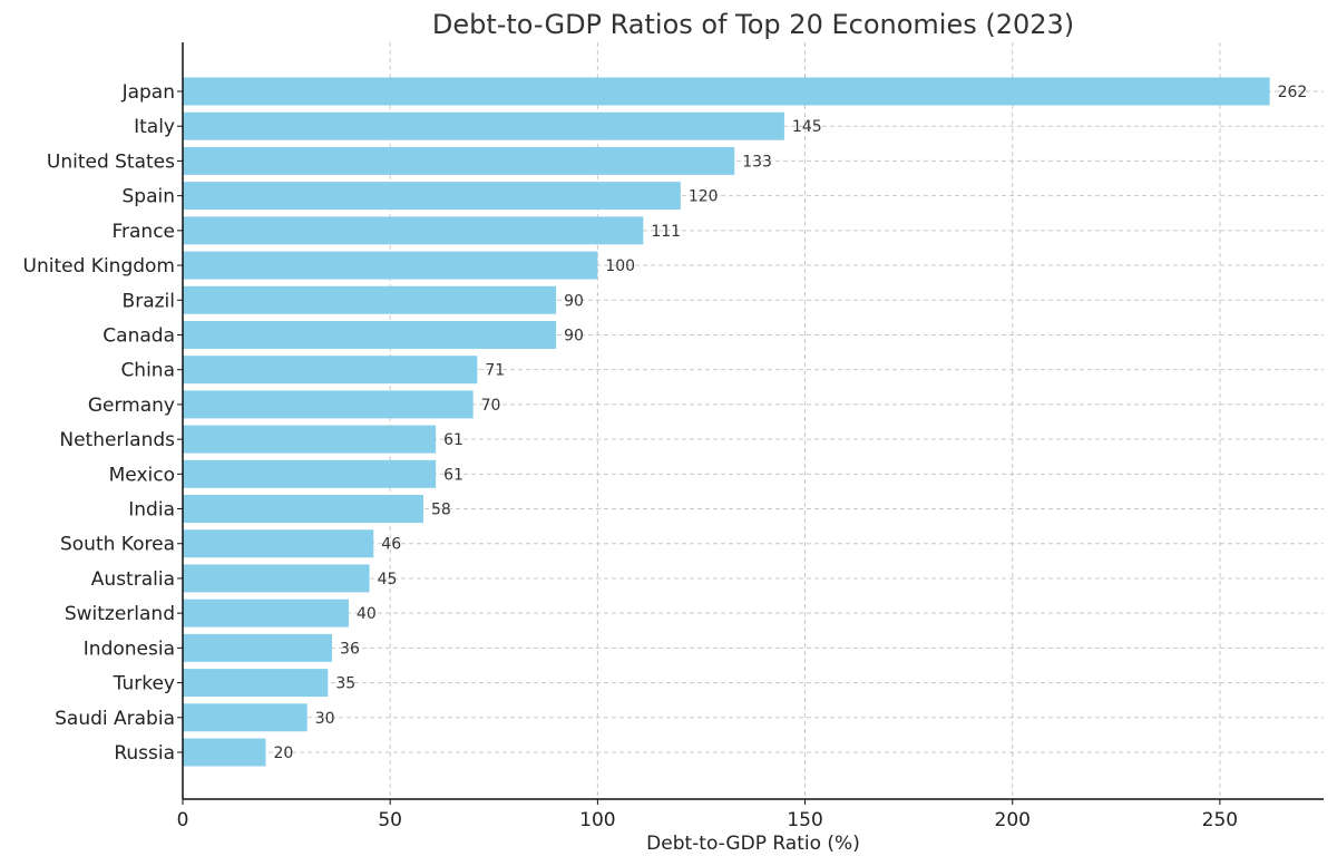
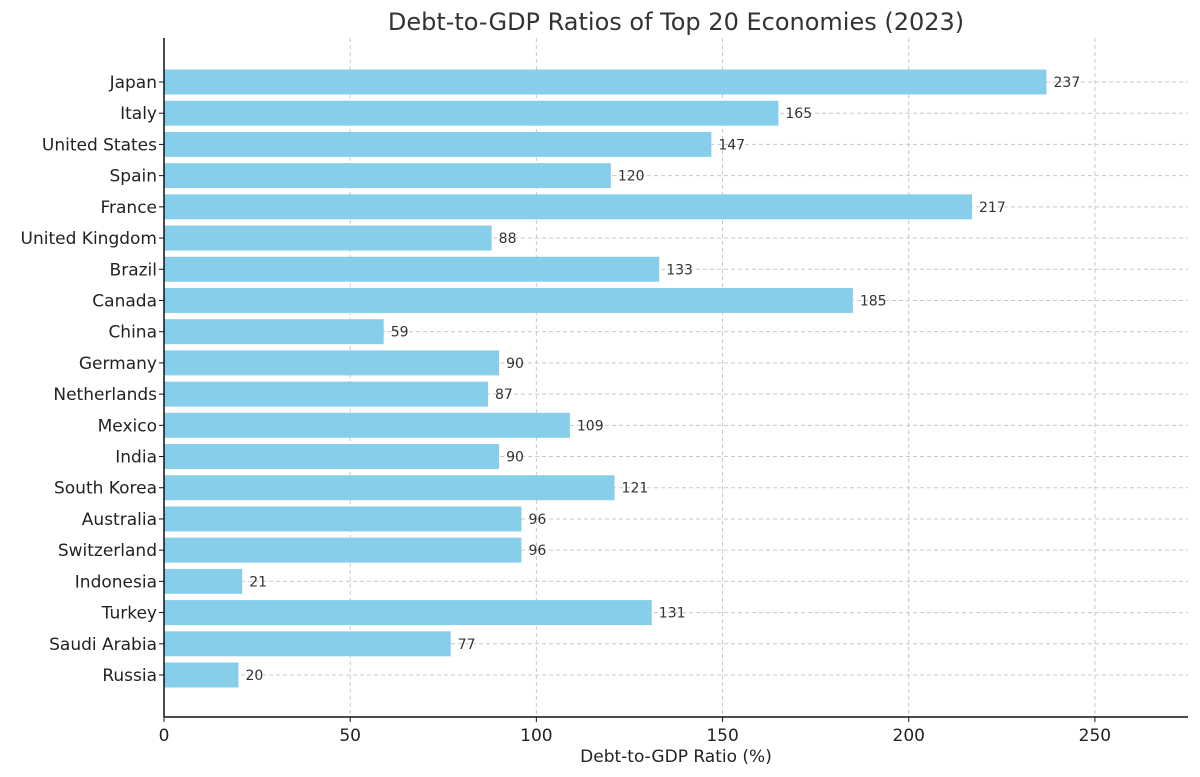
Japan: 262 -> 237
Italy: 145 -> 165
United States: 133 -> 147
France: 111 -> 217
United Kingdom: 100 -> 88
Brazil: 90 -> 133
Canada: 90 -> 185
China: 71 -> 59
Germany: 70 -> 90
Netherlands: 61 -> 87
Mexico: 61 -> 109
India: 58 -> 90
South Korea: 46 -> 121
Australia: 45 -> 96
Switzerland: 40 -> 96
Indonesia: 36 -> 21
Turkey: 35 -> 131
Saudi Arabia: 30 -> 77
